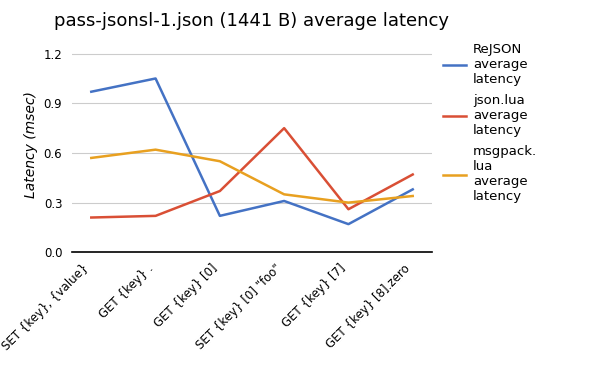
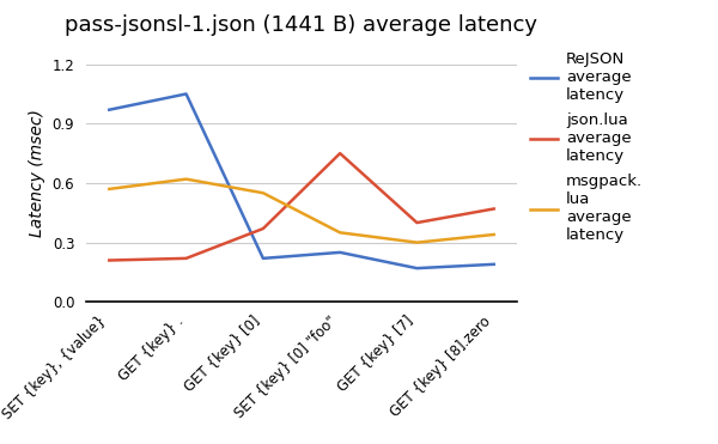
ReJSON average latency/SET {key} [0] "foo": 0.31 -> 0.25
json.lua average latency/GET {key} [7]: 0.26 -> 0.40
ReJSON average latency/GET {key} [8].zero: 0.38 -> 0.19
